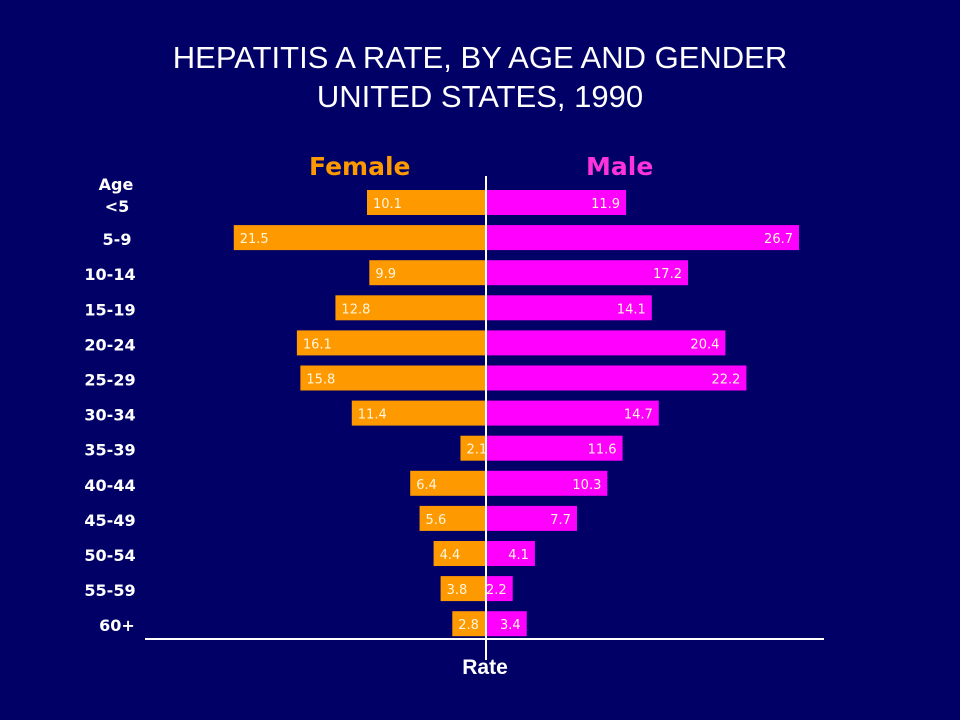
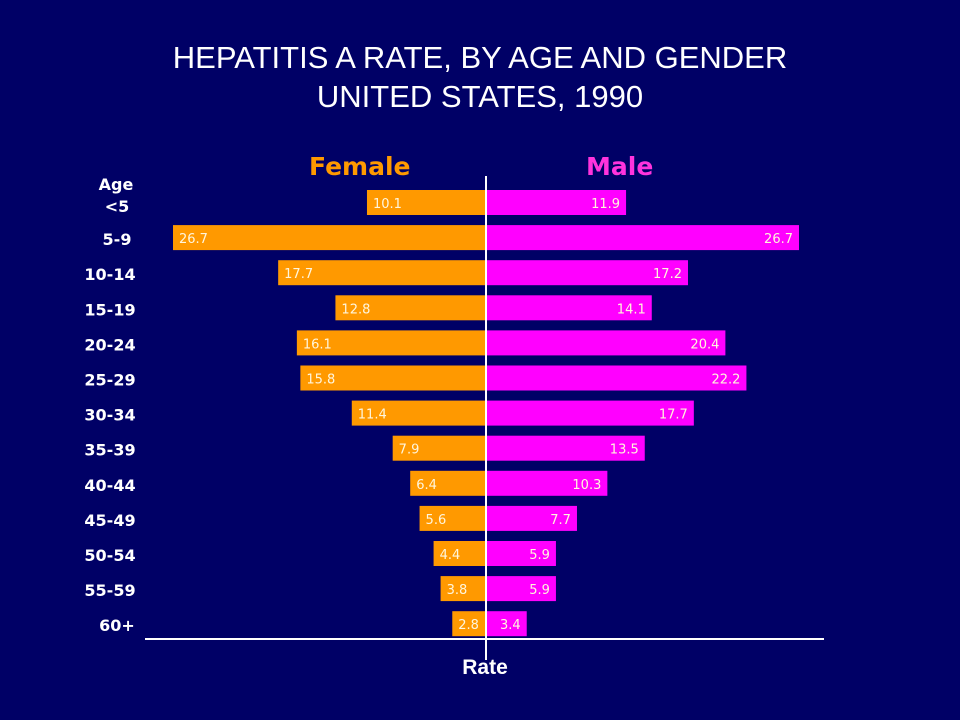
Female/5-9: 21.5 -> 26.7
Female/10-14: 9.9 -> 17.7
Male/30-34: 14.7 -> 17.7
Female/35-39: 2.1 -> 7.9
Male/35-39: 11.6 -> 13.5
Male/50-54: 4.1 -> 5.9
Male/55-59: 2.2 -> 5.9
